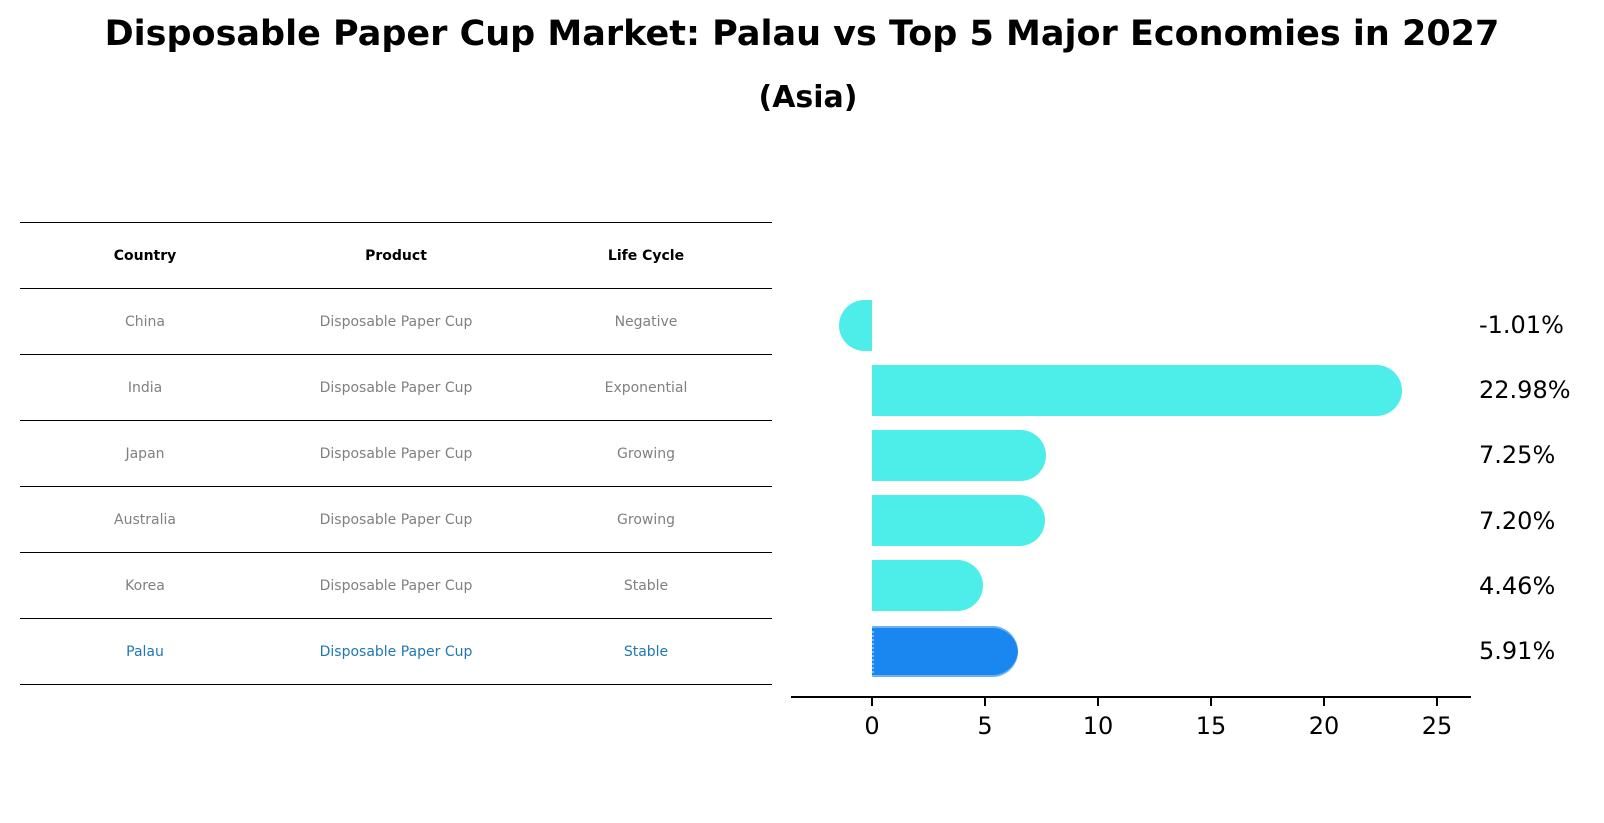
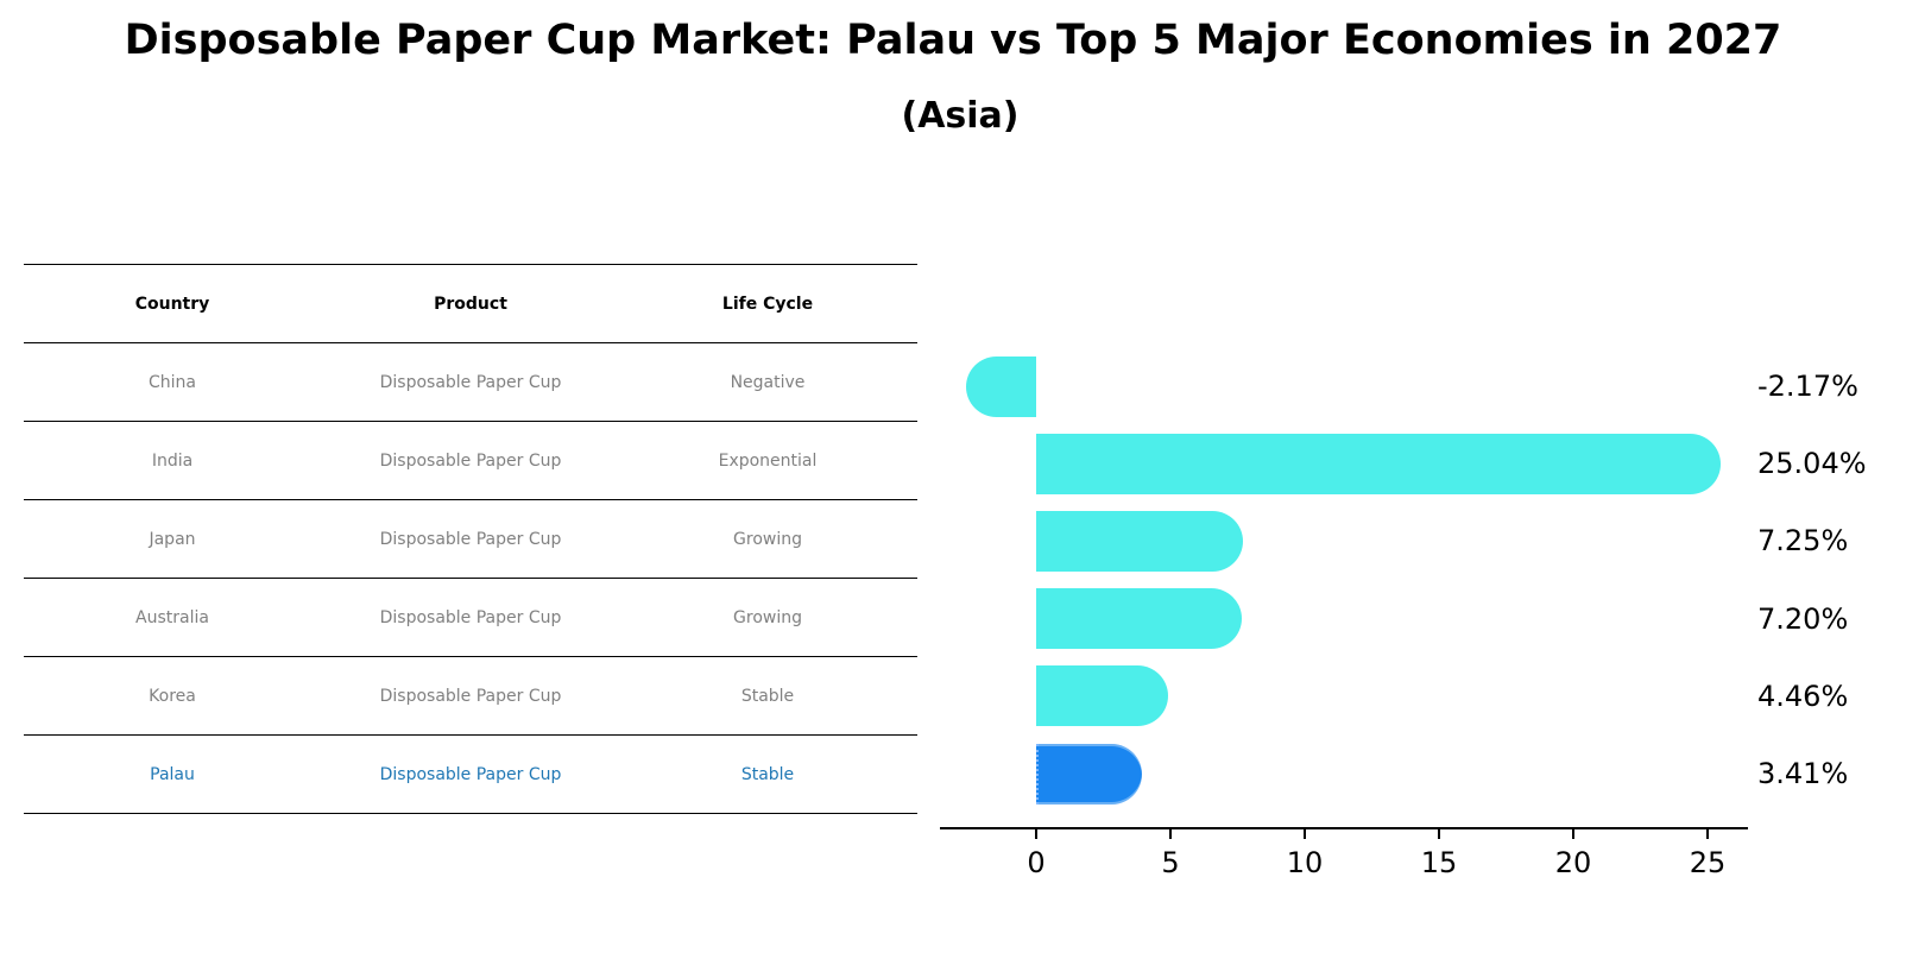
China: -1.01% -> -2.17%
India: 22.98% -> 25.04%
Palau: 5.91% -> 3.41%
